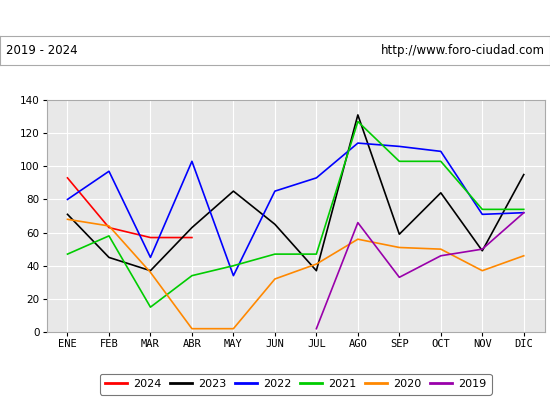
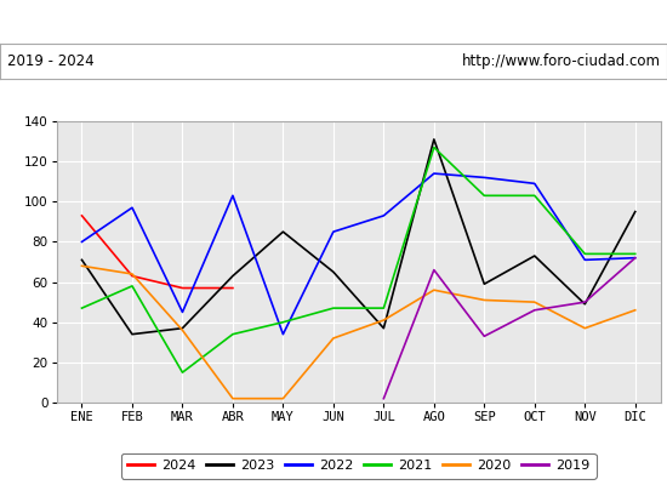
2023/FEB: 45 -> 34
2023/OCT: 84 -> 73
